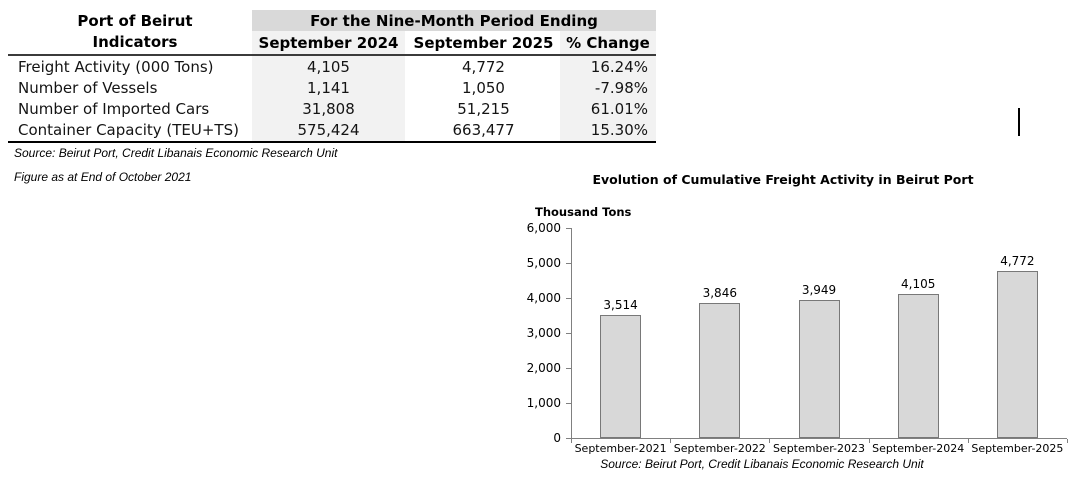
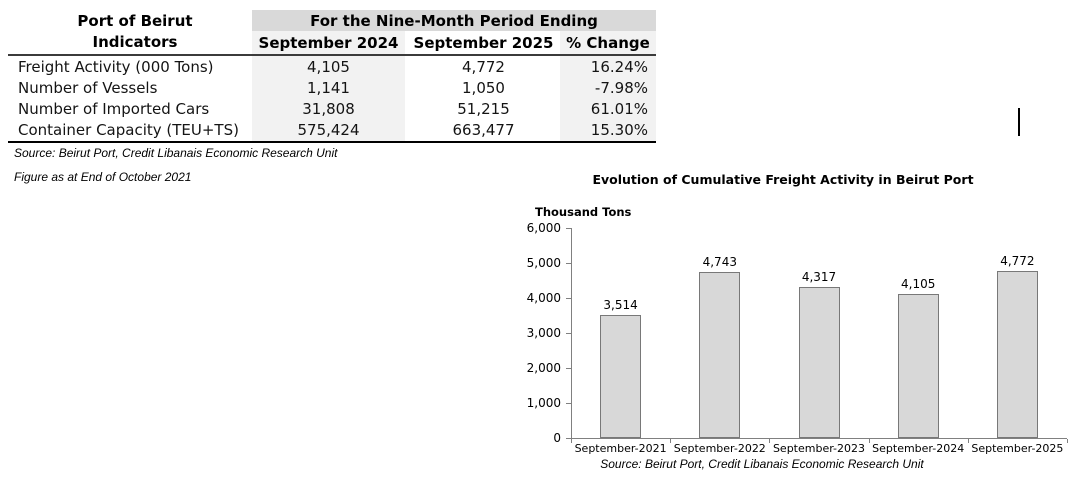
September-2022: 3,846 -> 4,743
September-2023: 3,949 -> 4,317
